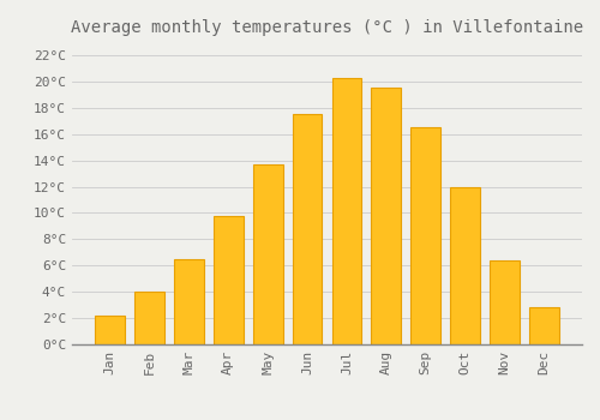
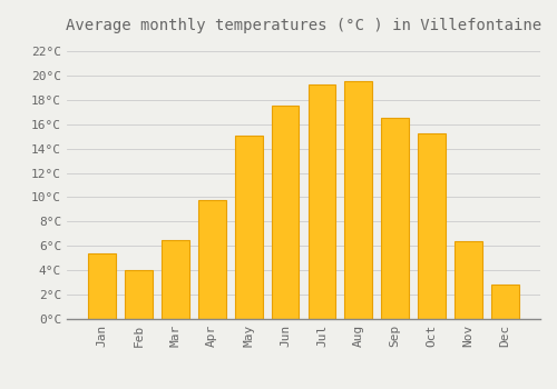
Jan: 2.2°C -> 5.4°C
May: 13.7°C -> 15.1°C
Jul: 20.3°C -> 19.3°C
Oct: 12.0°C -> 15.2°C
